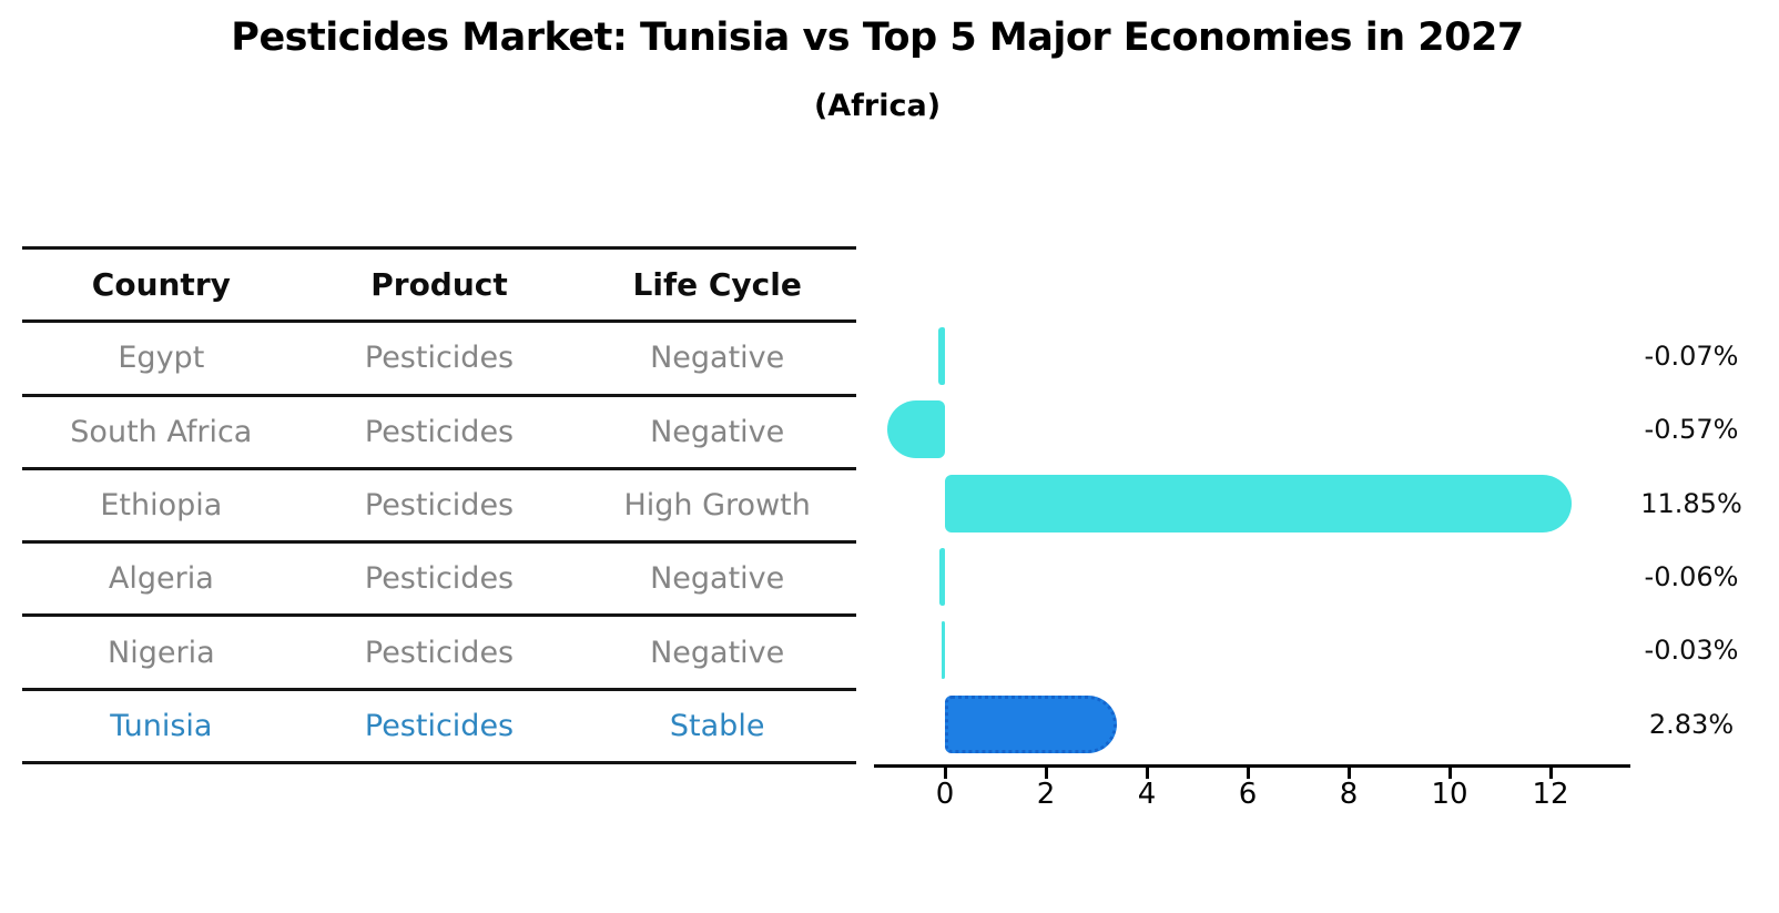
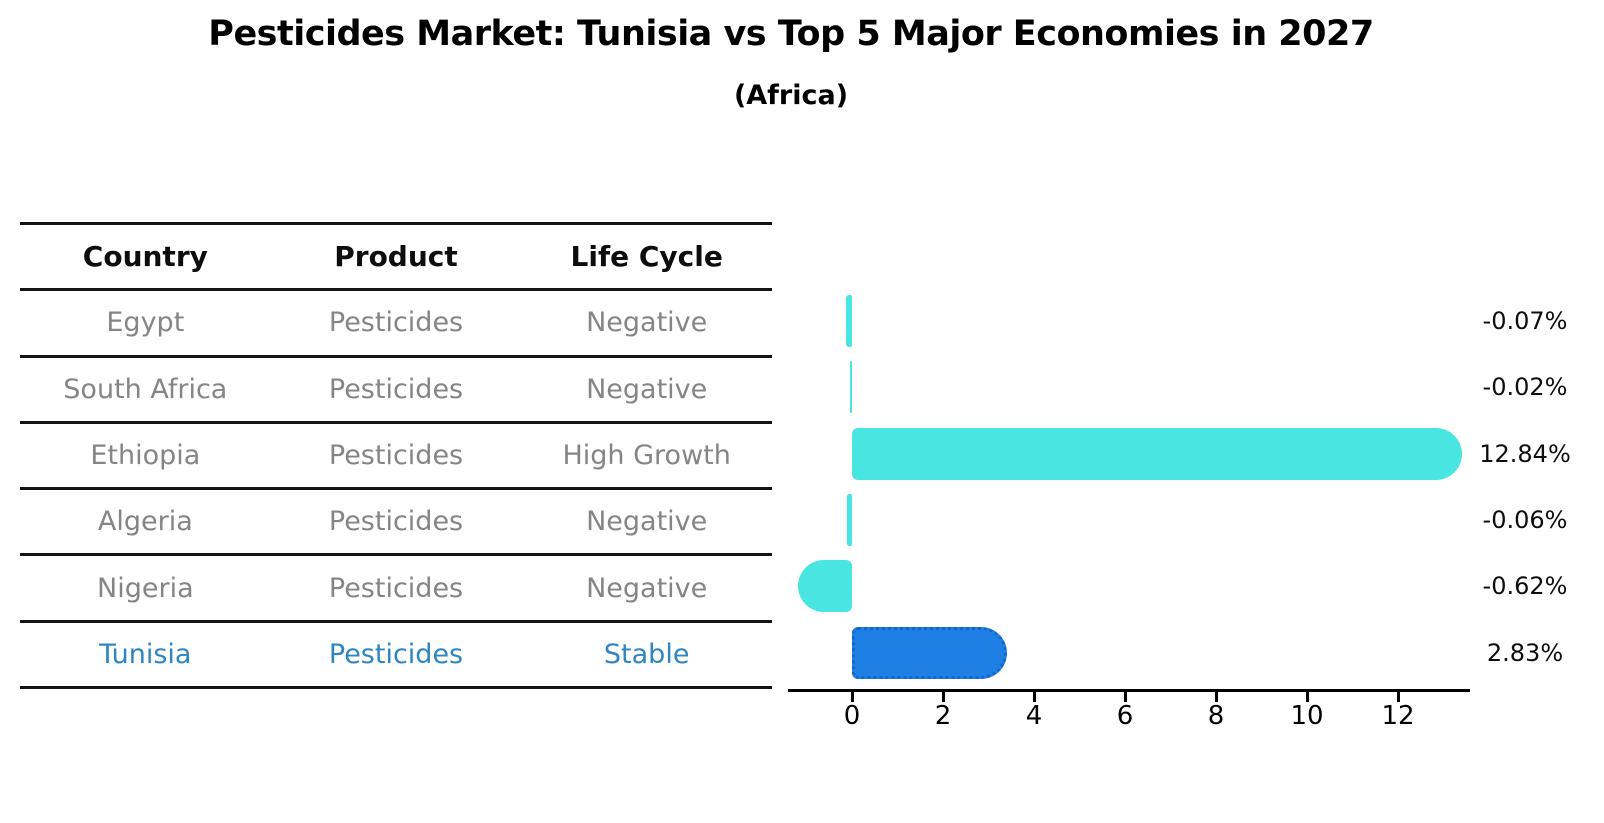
South Africa: -0.57% -> -0.02%
Ethiopia: 11.85% -> 12.84%
Nigeria: -0.03% -> -0.62%
